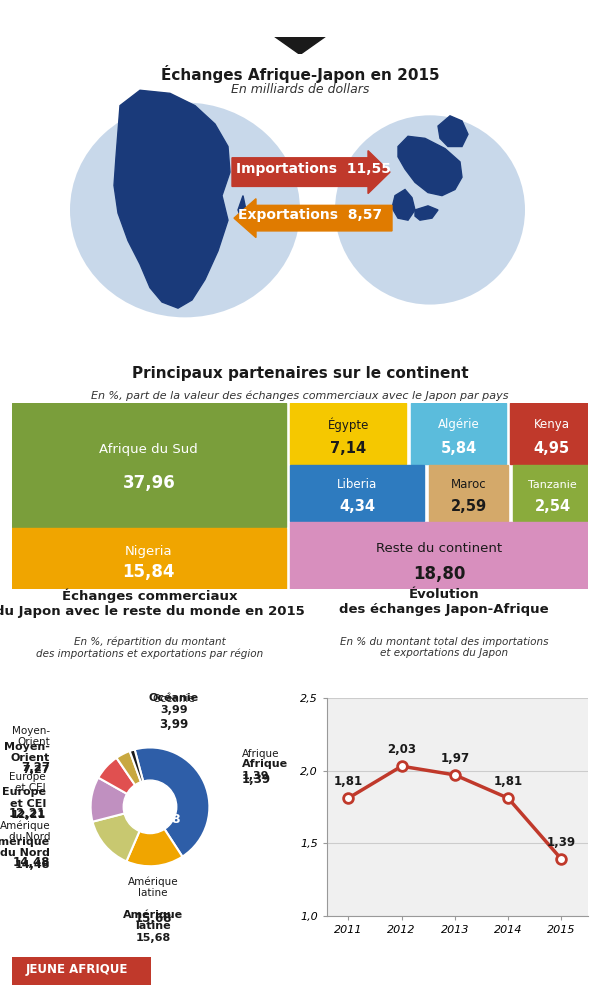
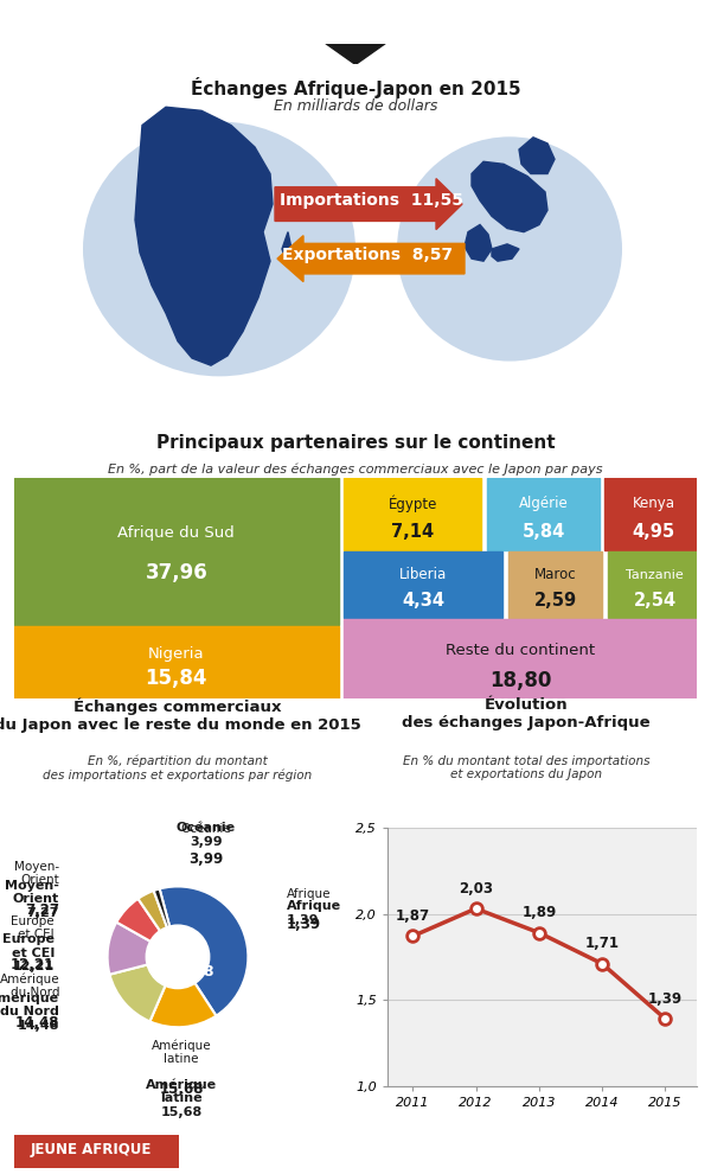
2011: 1,81 -> 1,87
2013: 1,97 -> 1,89
2014: 1,81 -> 1,71
